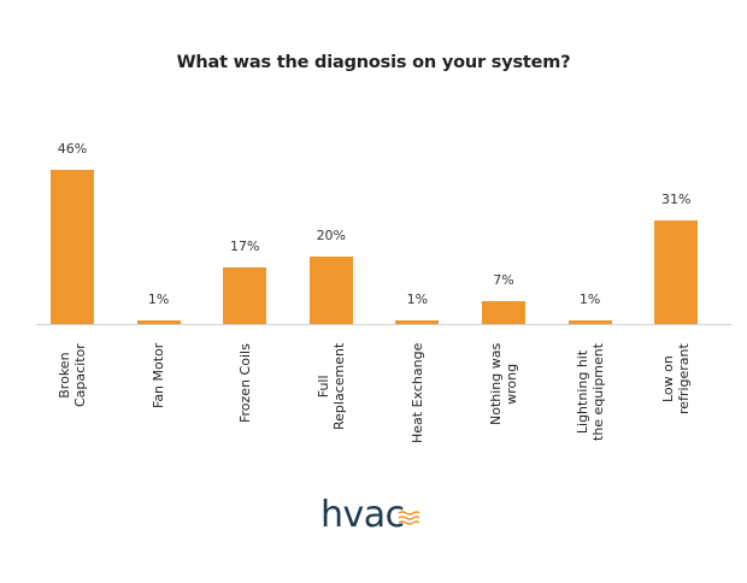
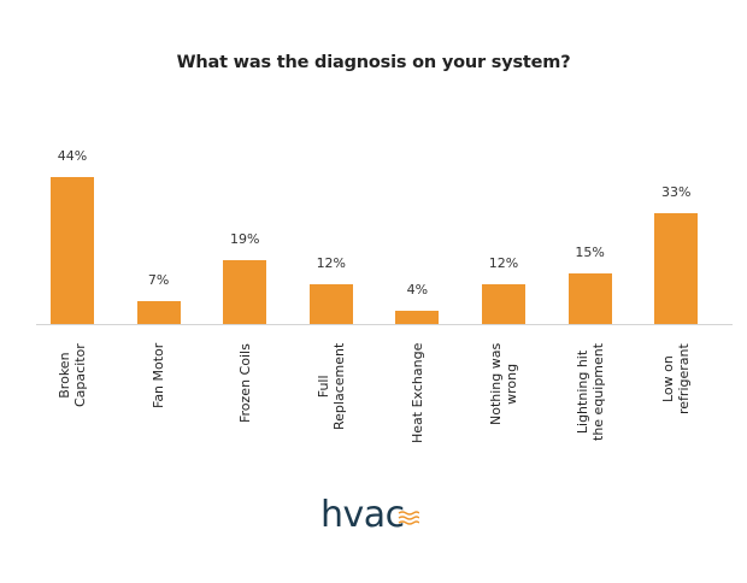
Broken Capacitor: 46% -> 44%
Fan Motor: 1% -> 7%
Frozen Coils: 17% -> 19%
Full Replacement: 20% -> 12%
Heat Exchange: 1% -> 4%
Nothing was wrong: 7% -> 12%
Lightning hit the equipment: 1% -> 15%
Low on refrigerant: 31% -> 33%
